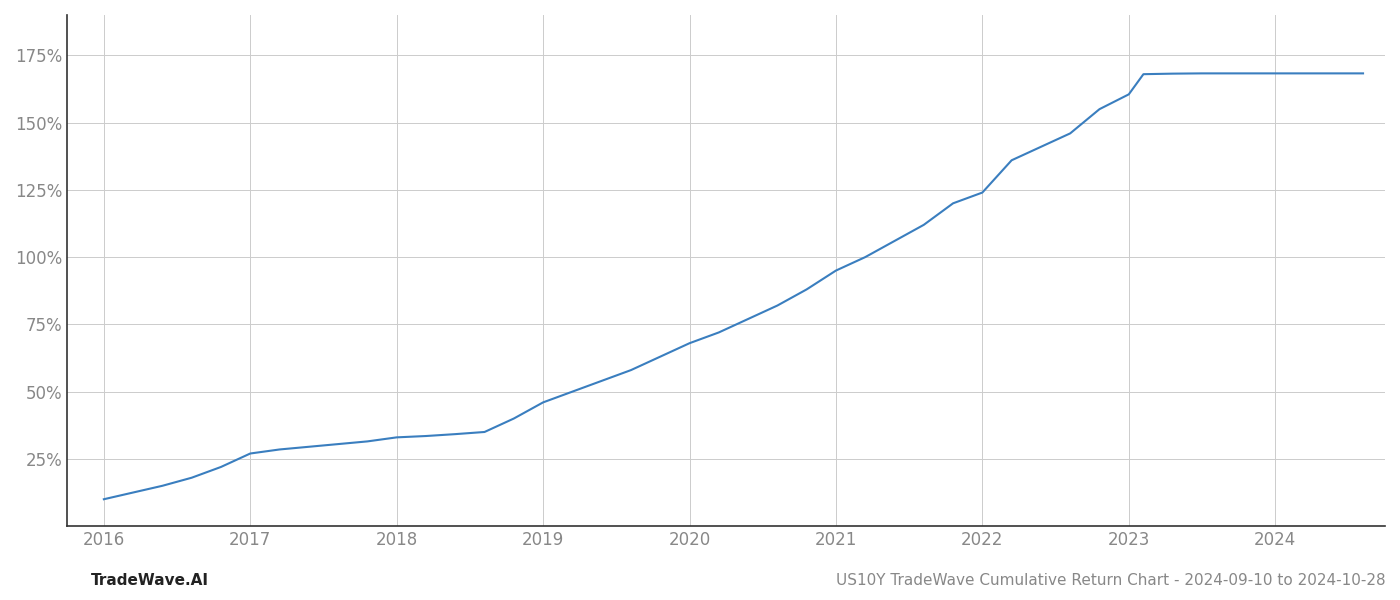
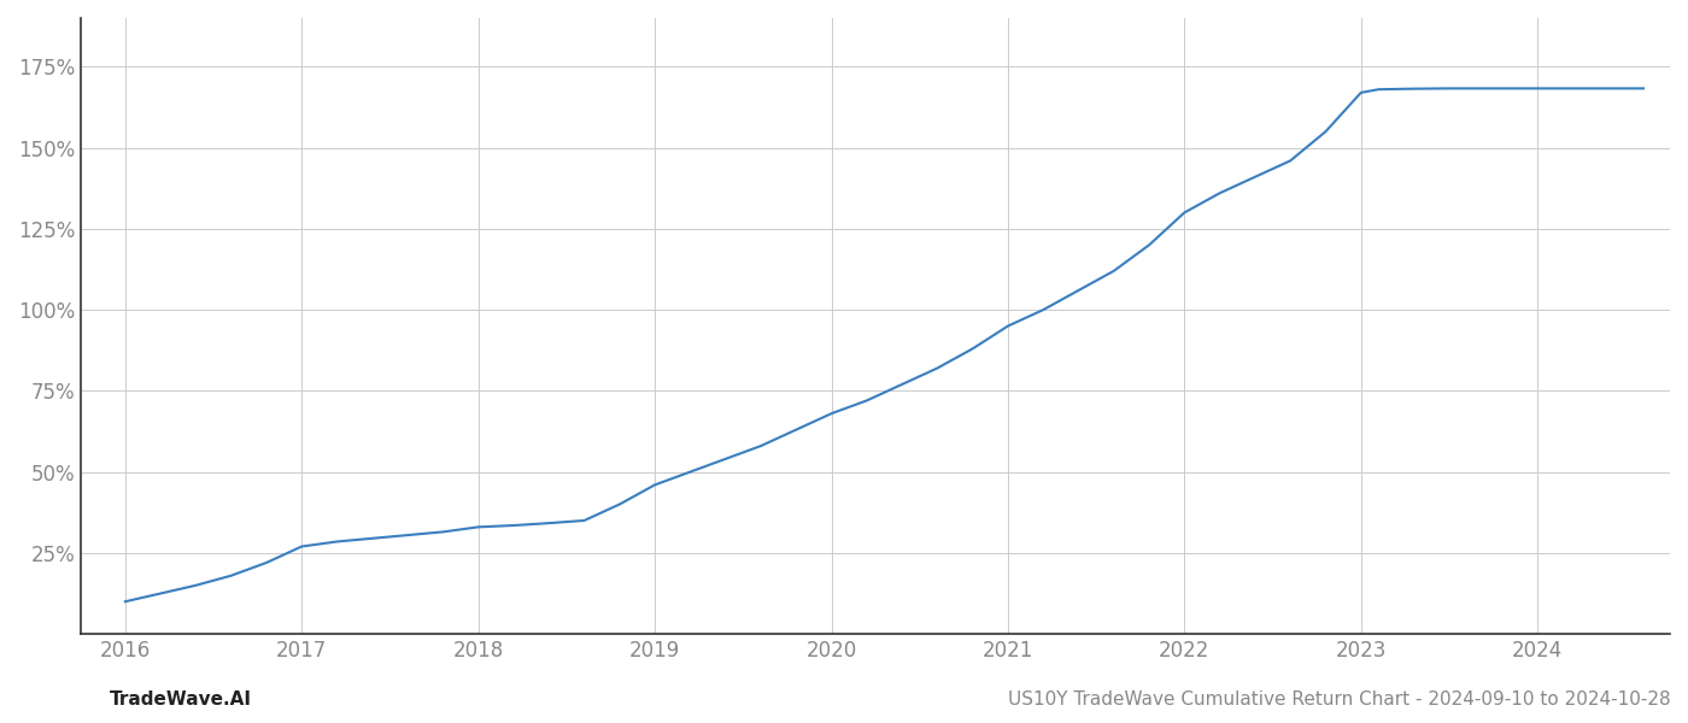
2022: 124.0% -> 130.0%
2023: 160.5% -> 167.0%
